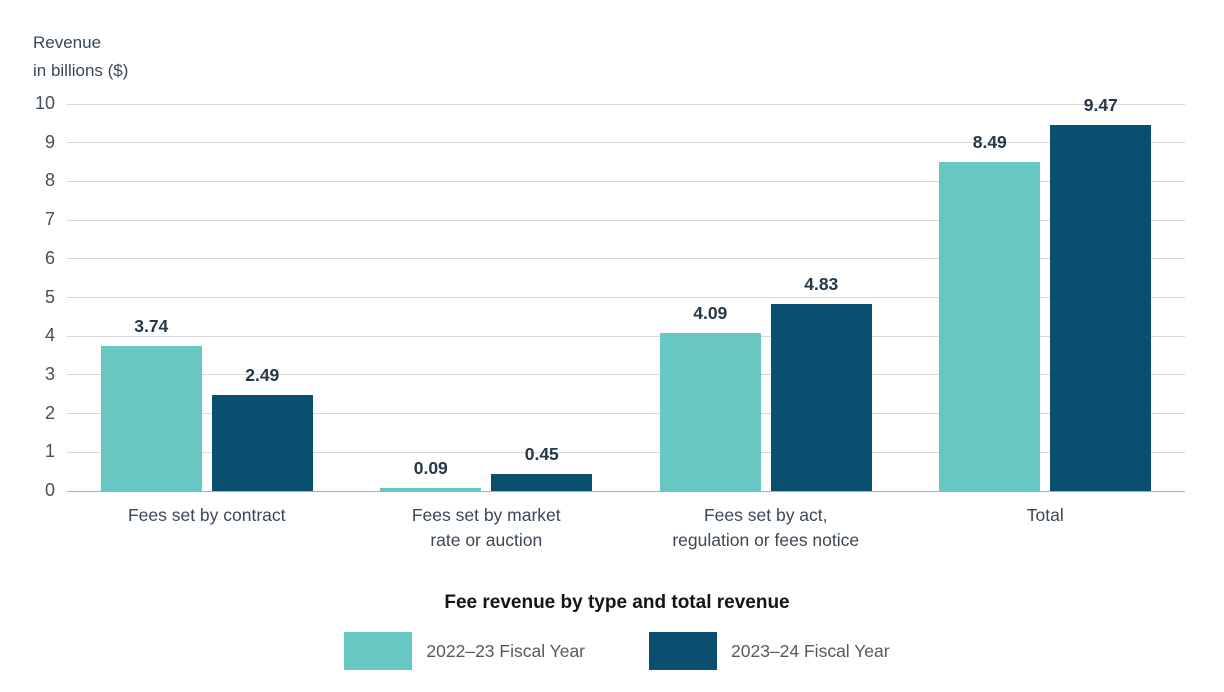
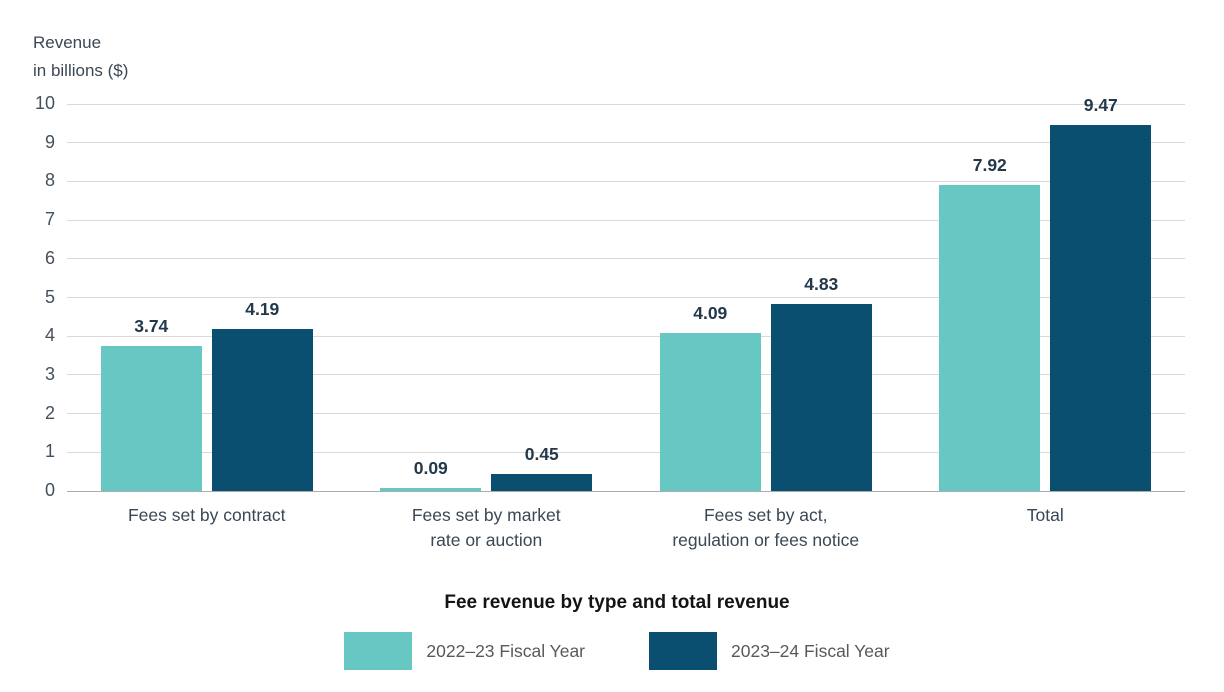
2023–24 Fiscal Year/Fees set by contract: 2.49 -> 4.19
2022–23 Fiscal Year/Total: 8.49 -> 7.92
